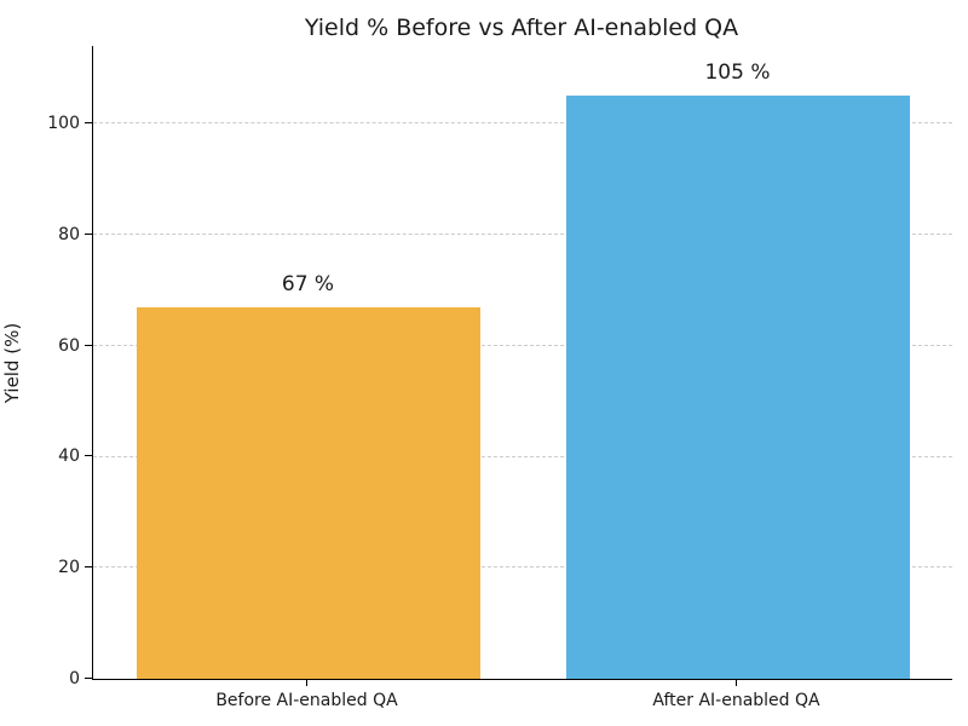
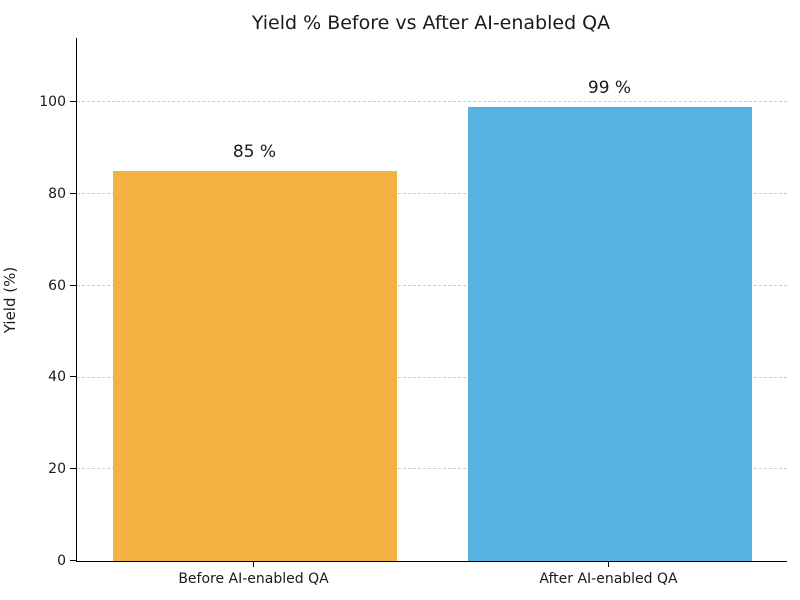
Before AI-enabled QA: 67 -> 85
After AI-enabled QA: 105 -> 99
